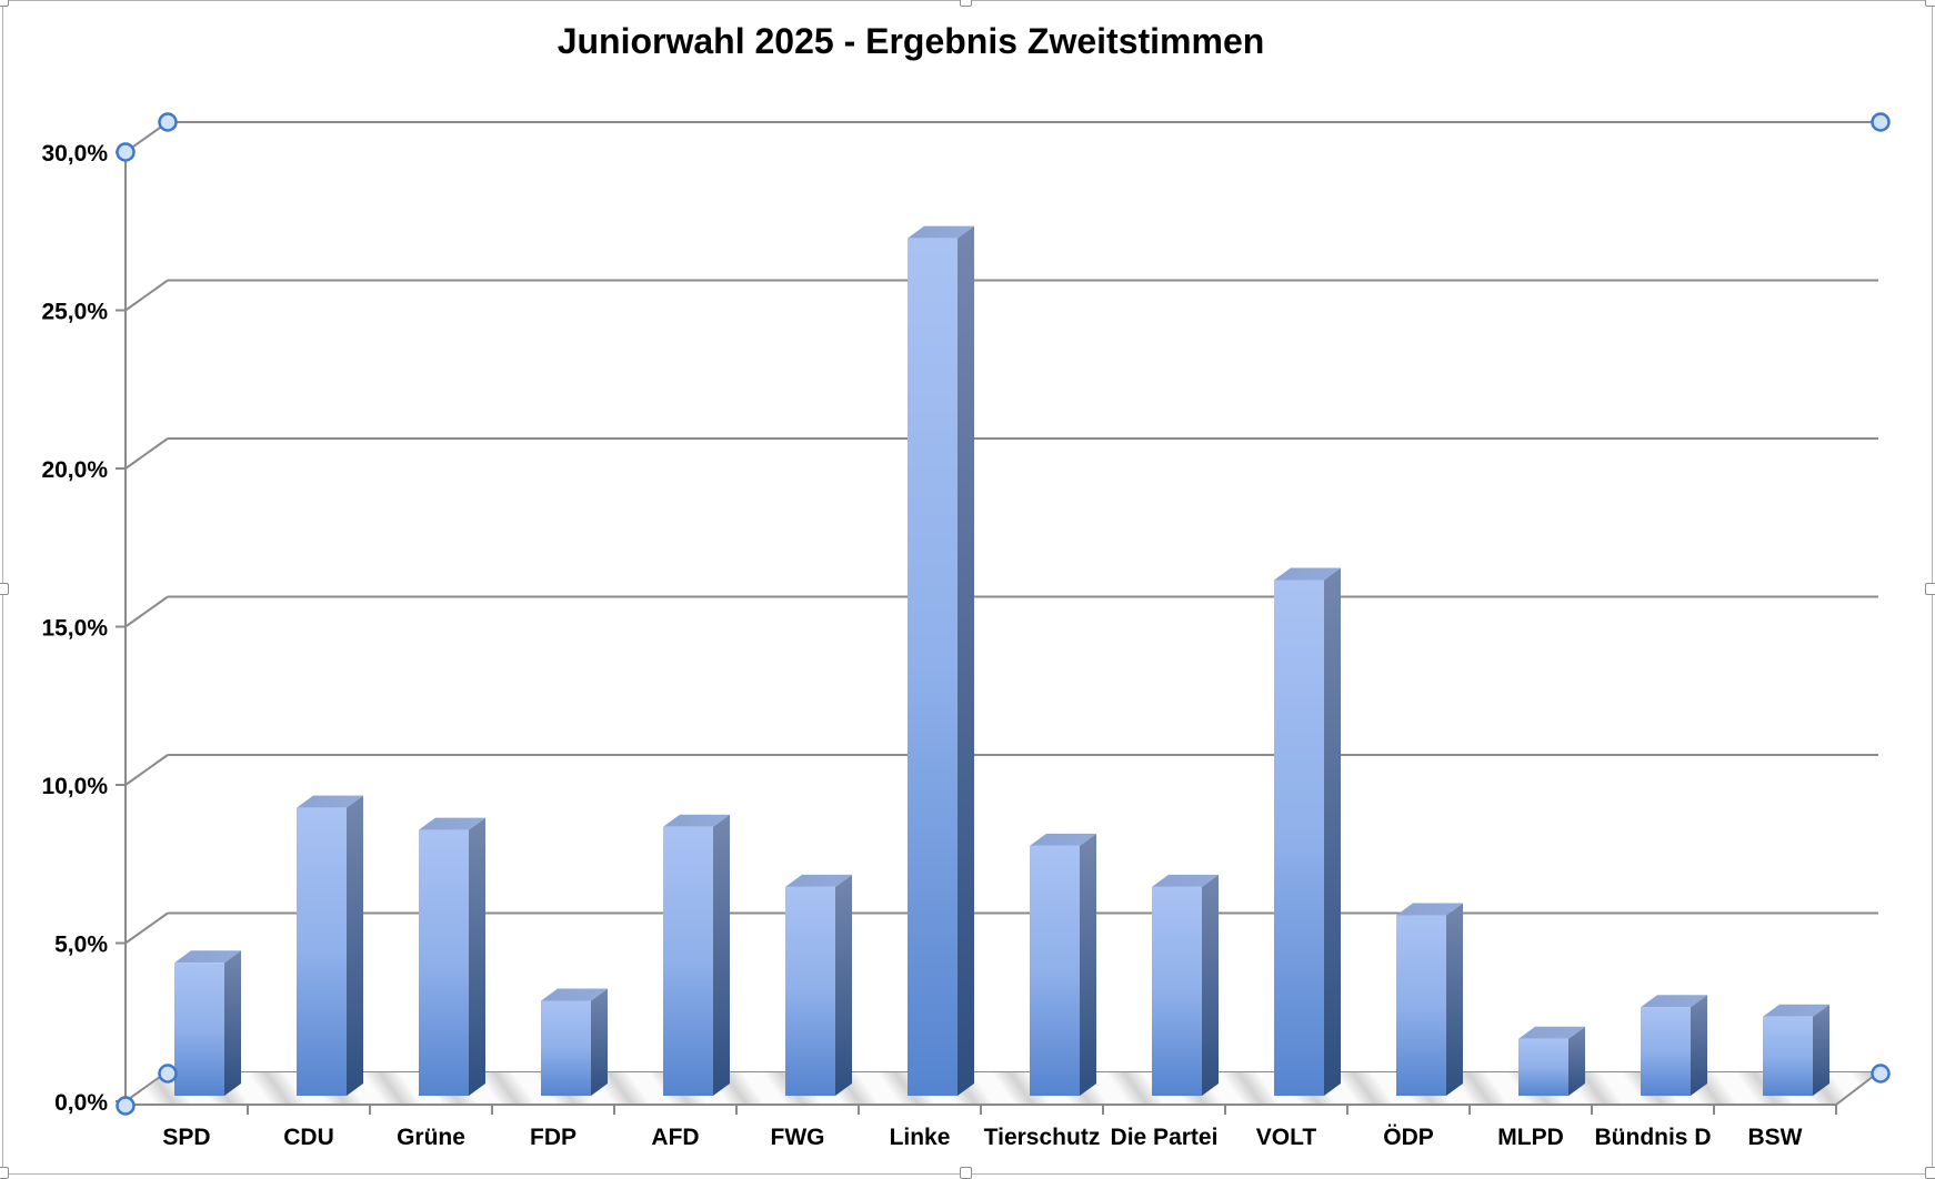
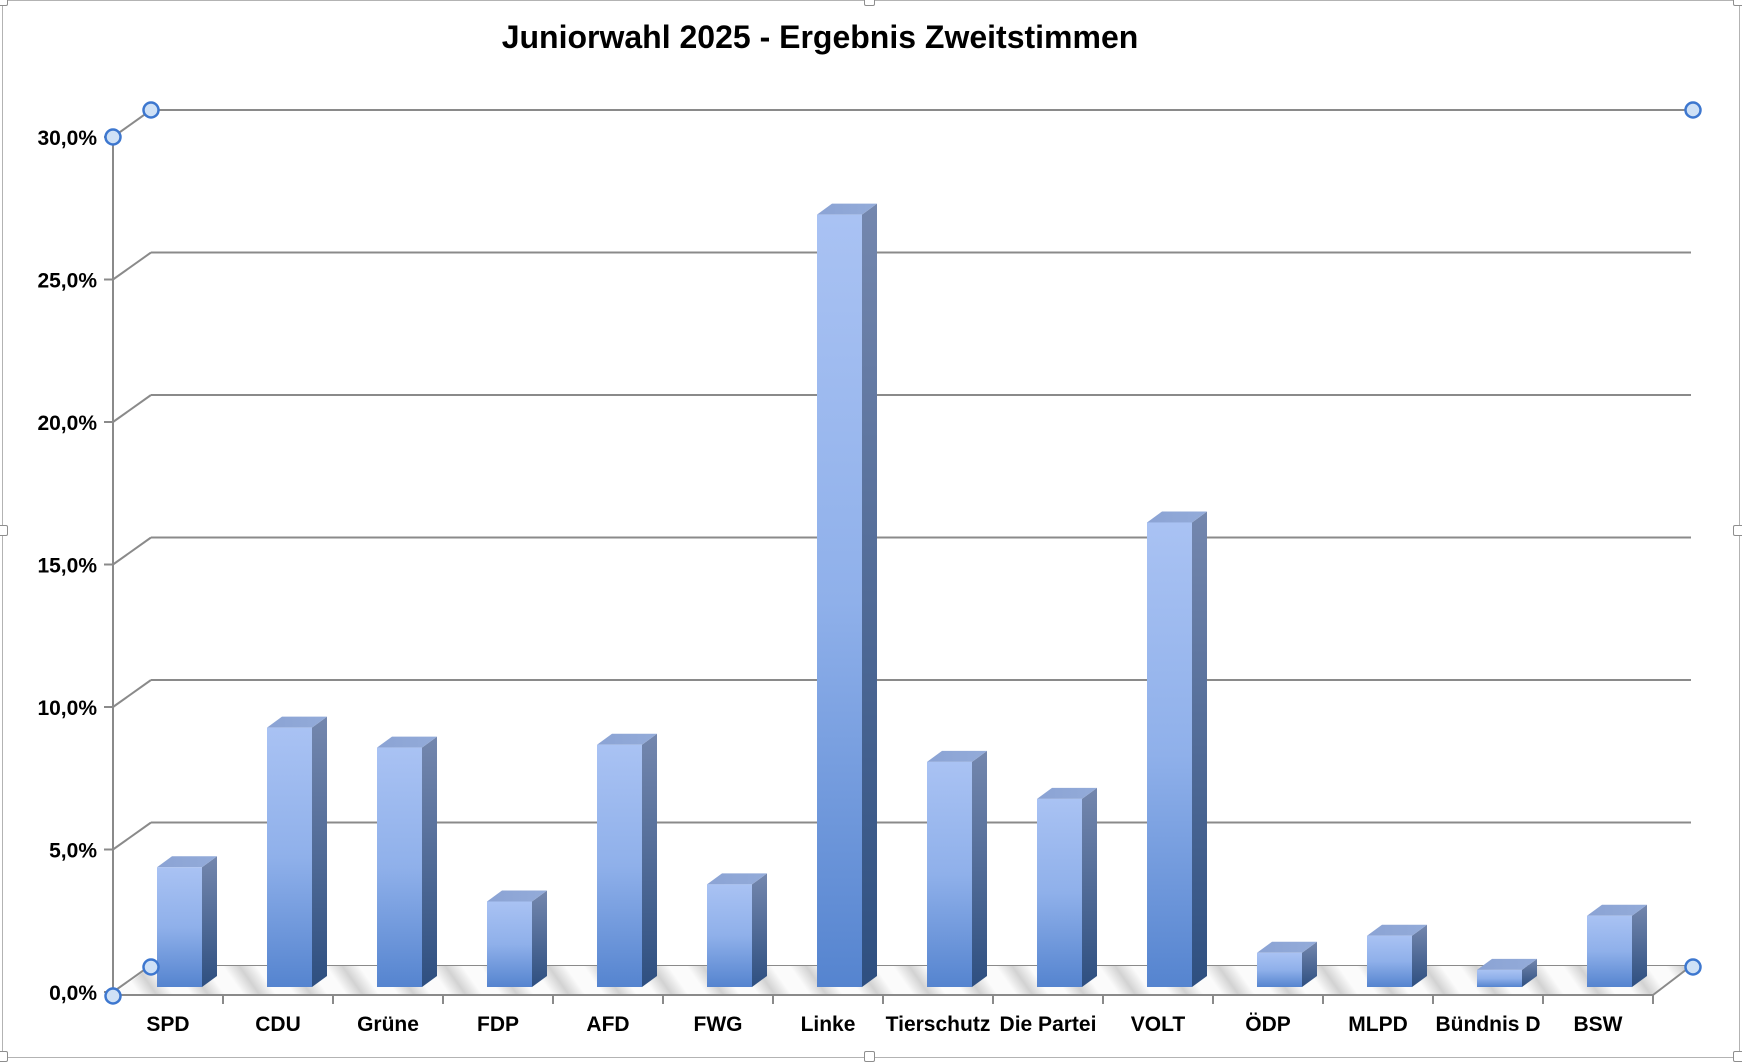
FWG: 6,6% -> 3,6%
ÖDP: 5,7% -> 1,2%
Bündnis D: 2,8% -> 0,6%
